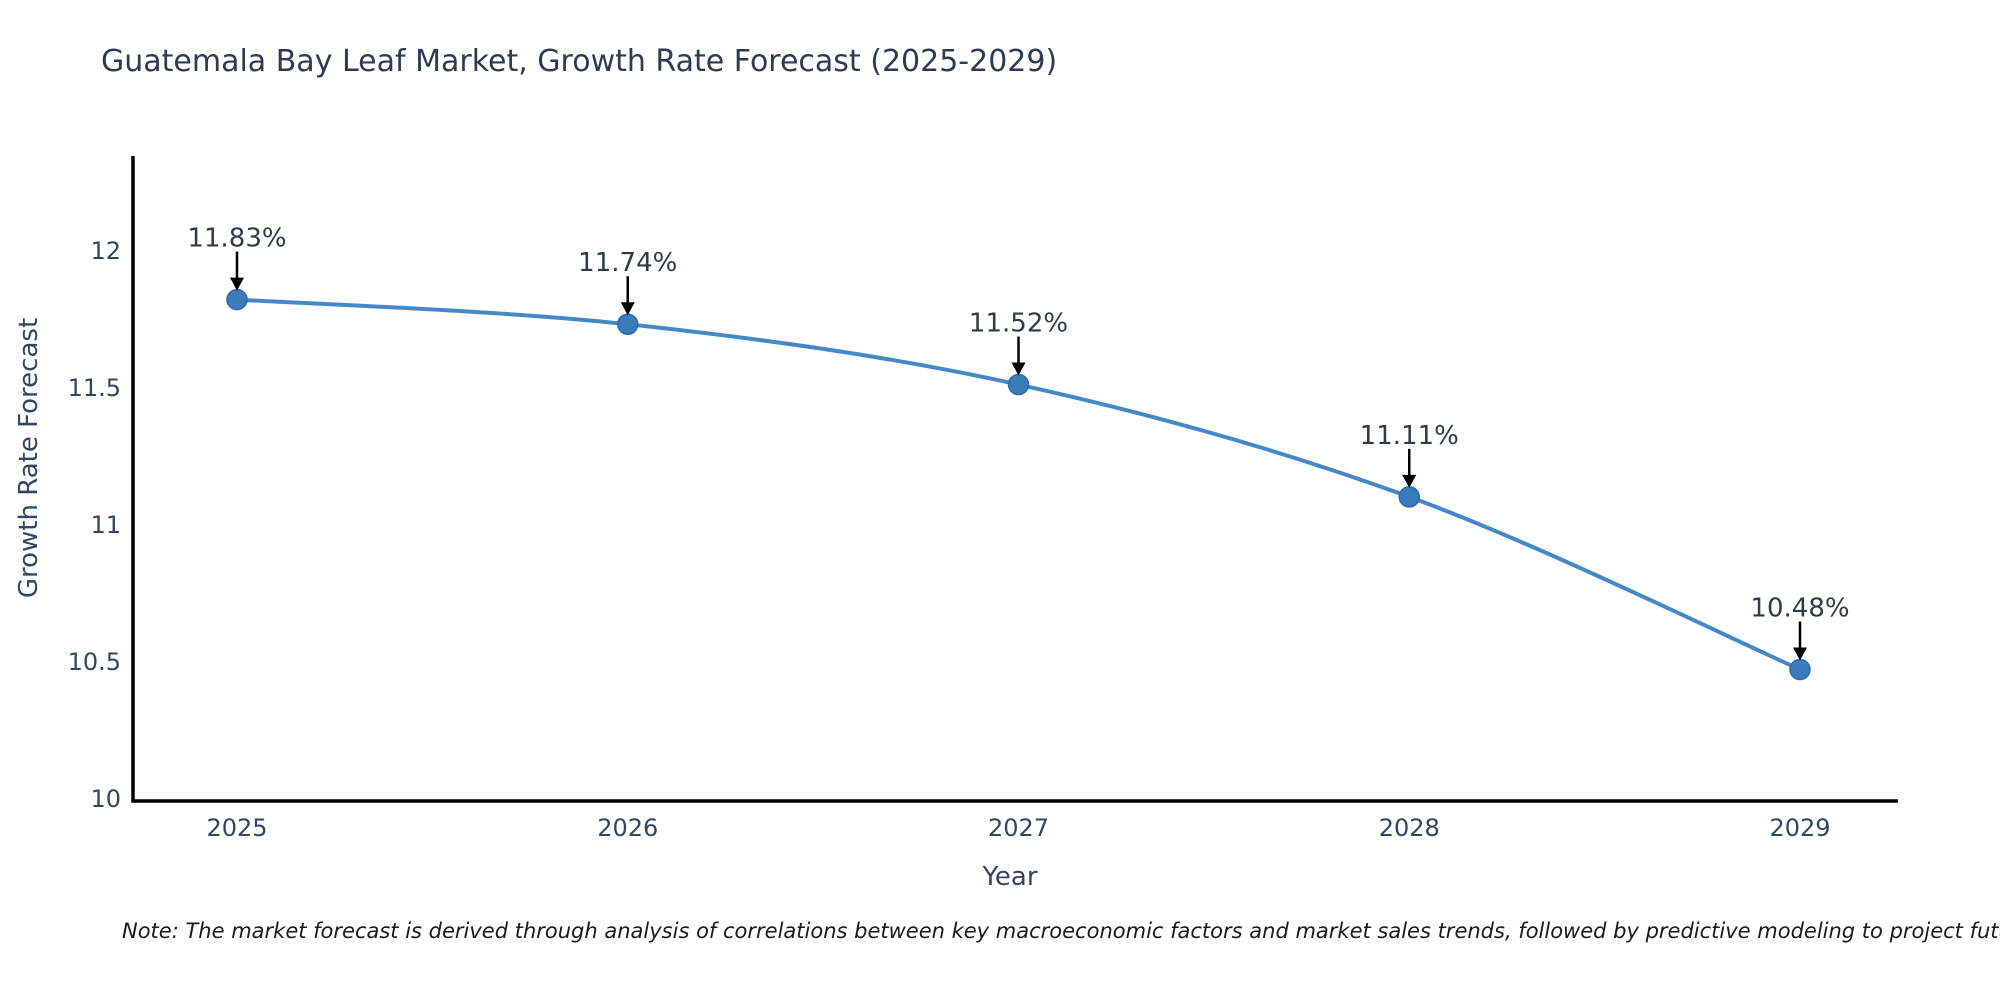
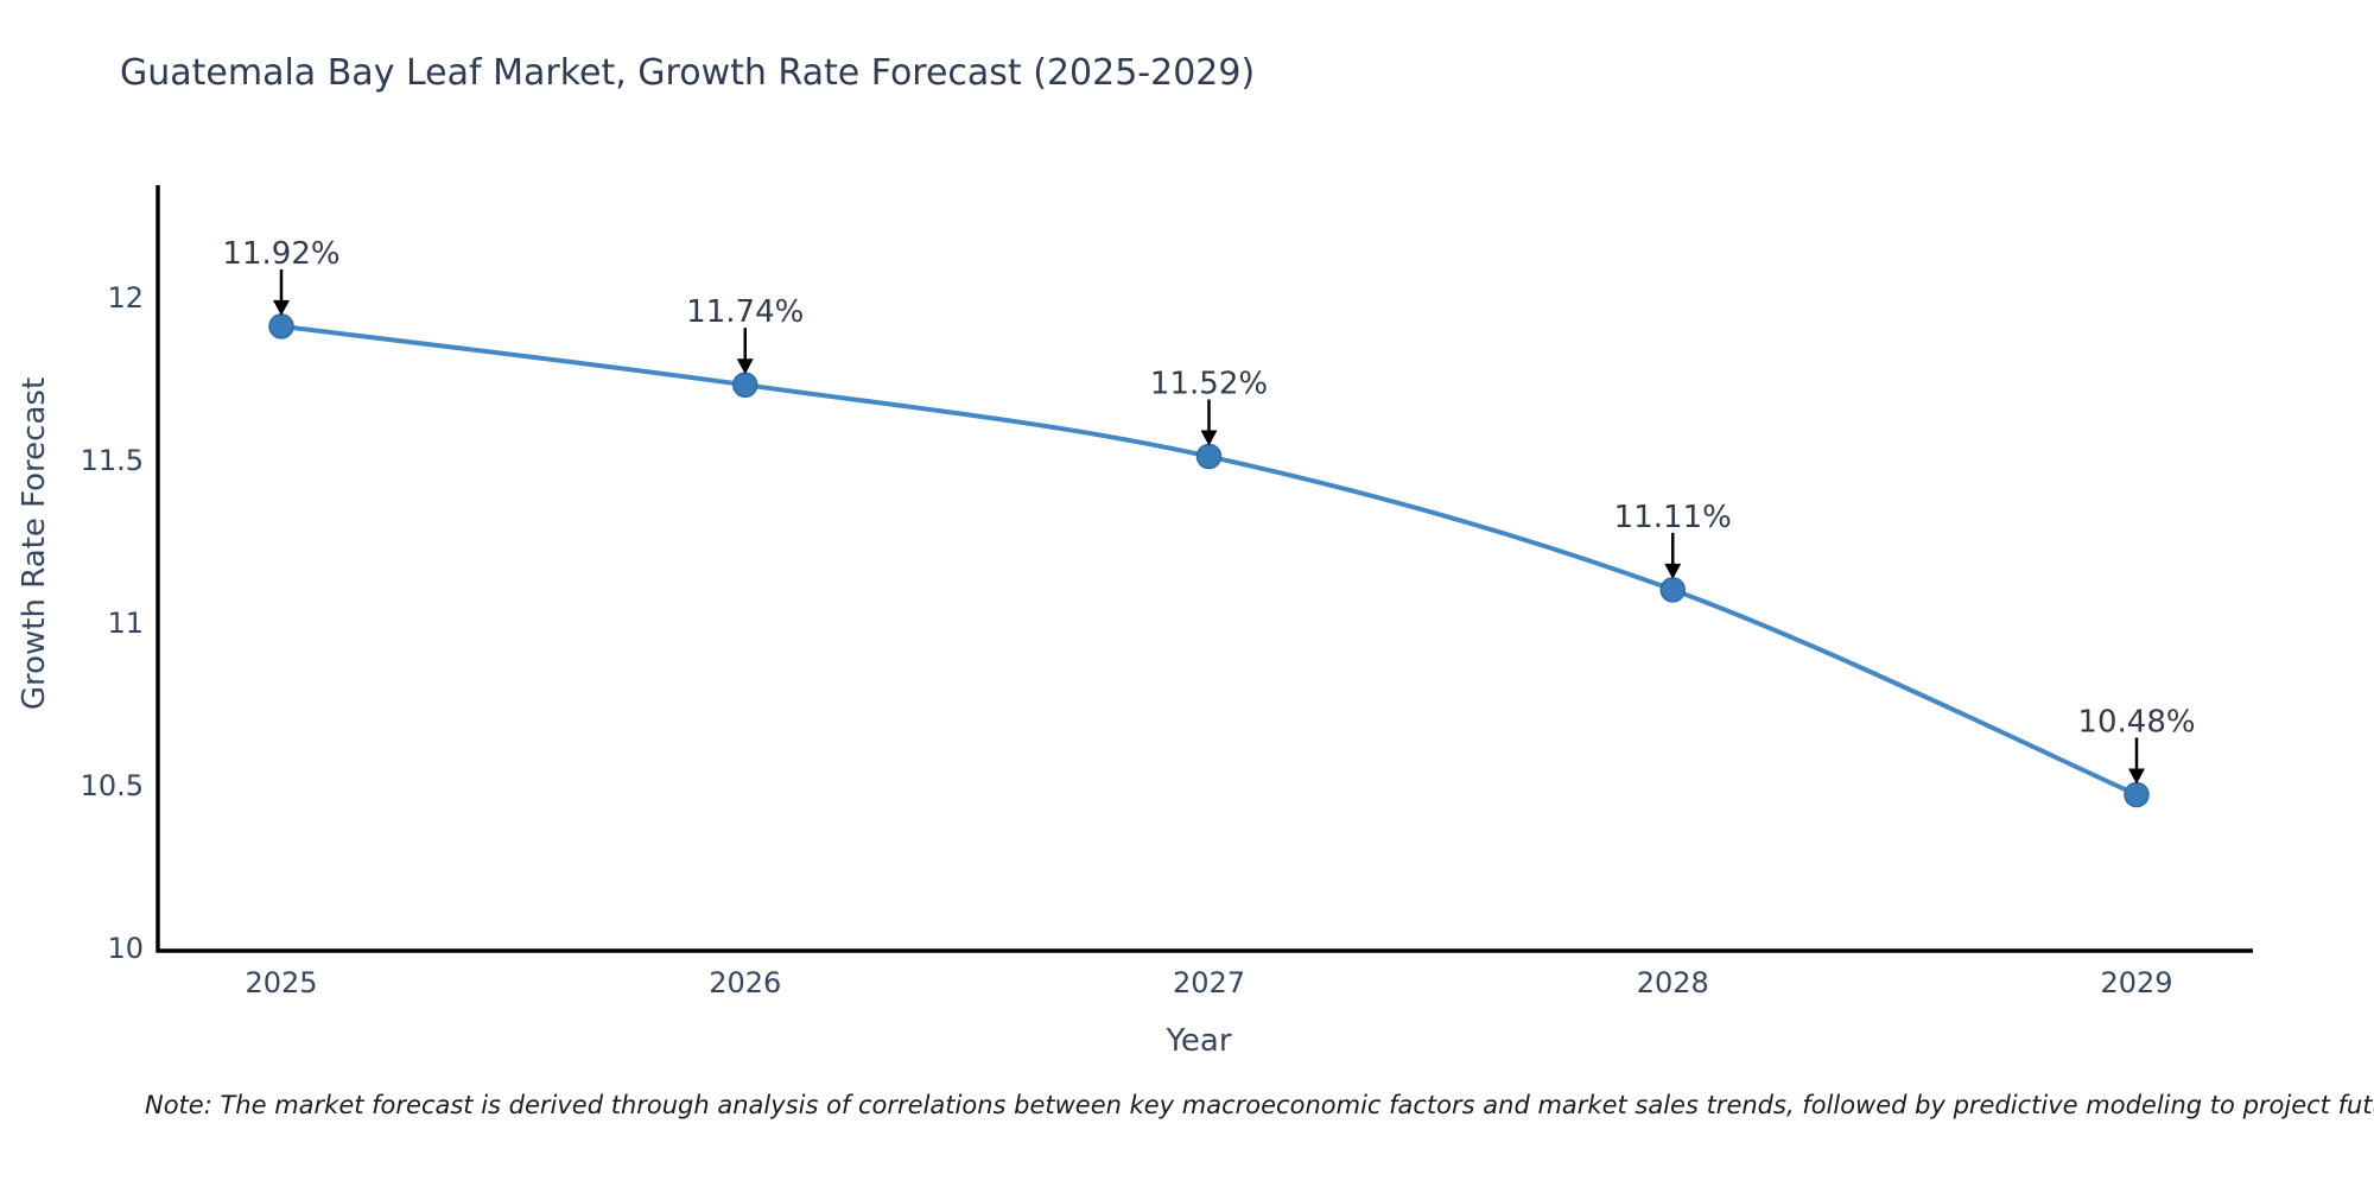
2025: 11.83% -> 11.92%
